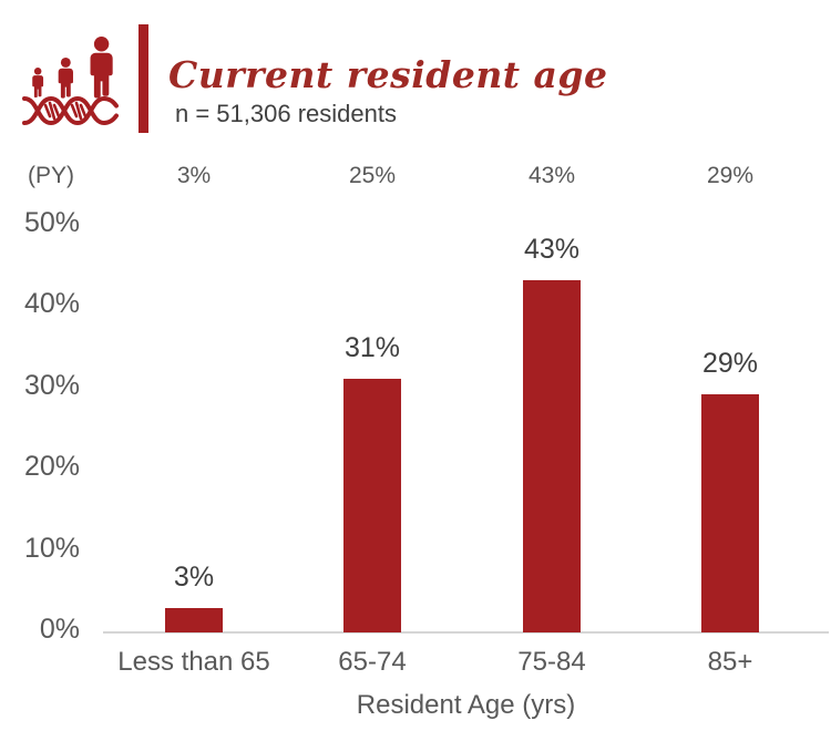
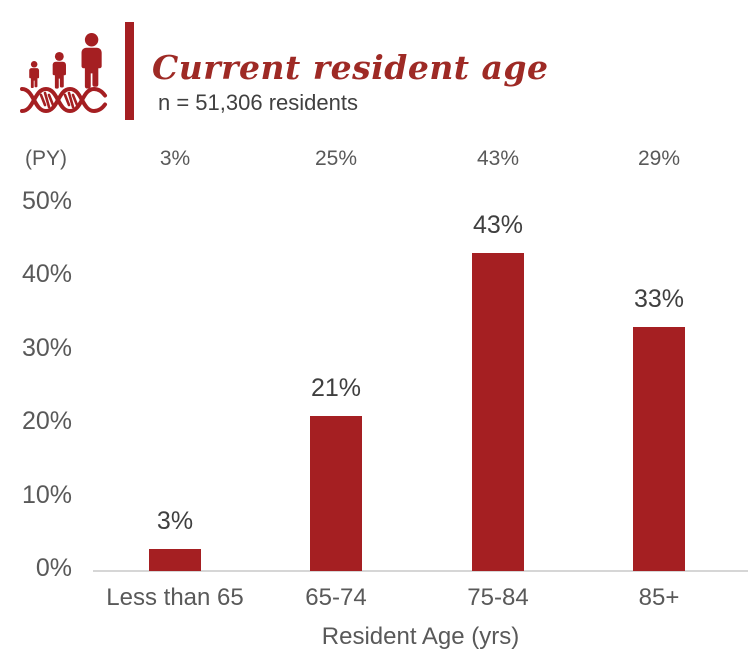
65-74: 31% -> 21%
85+: 29% -> 33%
